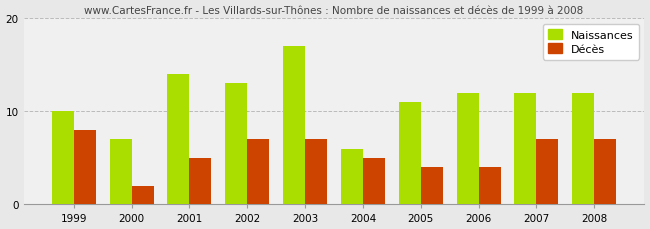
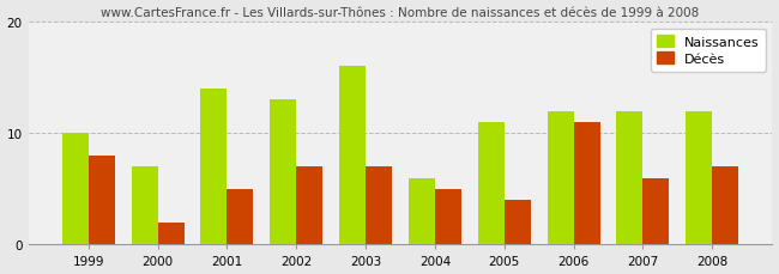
Naissances/2003: 17 -> 16
Décès/2006: 4 -> 11
Décès/2007: 7 -> 6
